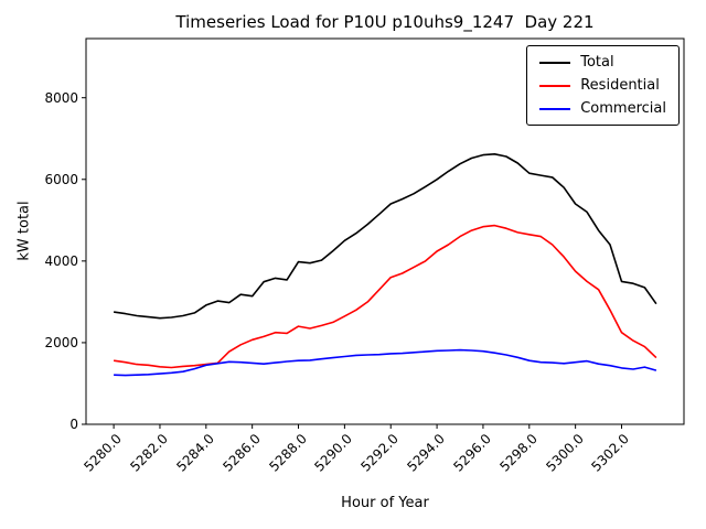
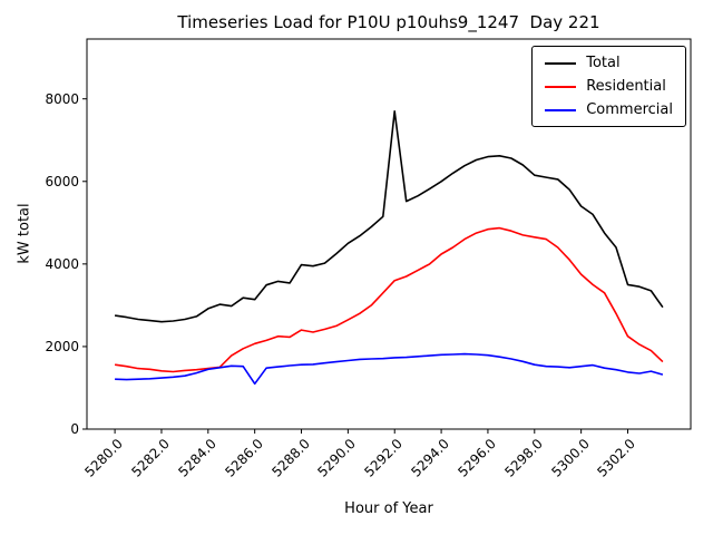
Commercial/5286.0: 1500 -> 1100
Total/5292.0: 5400 -> 7700
